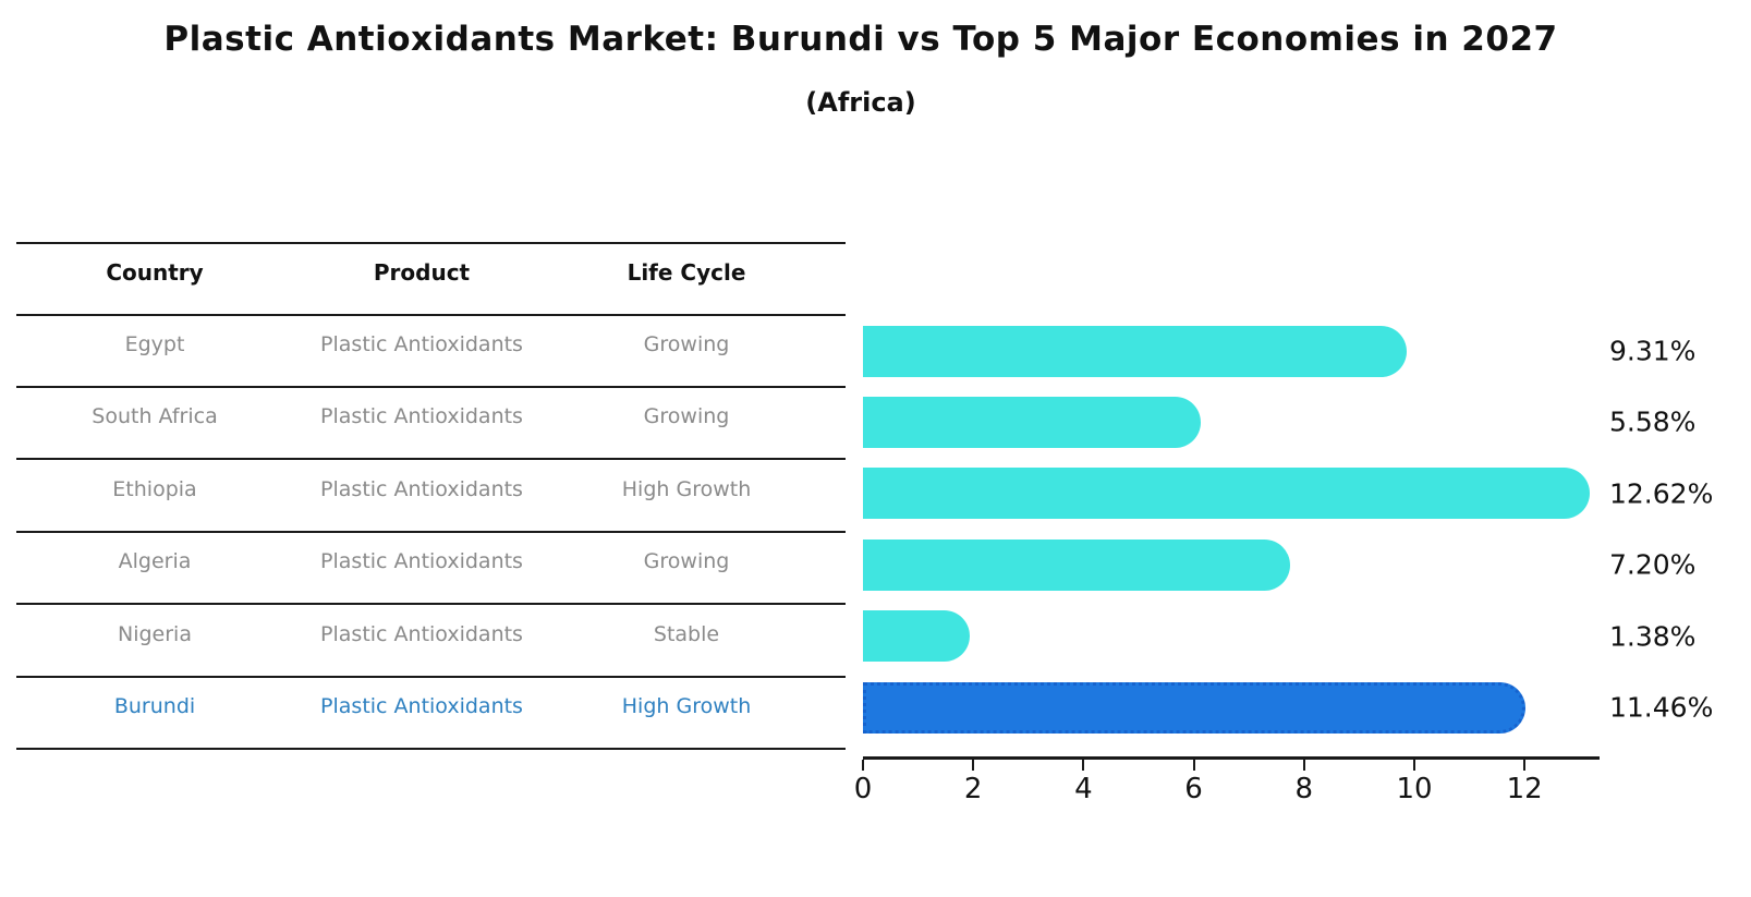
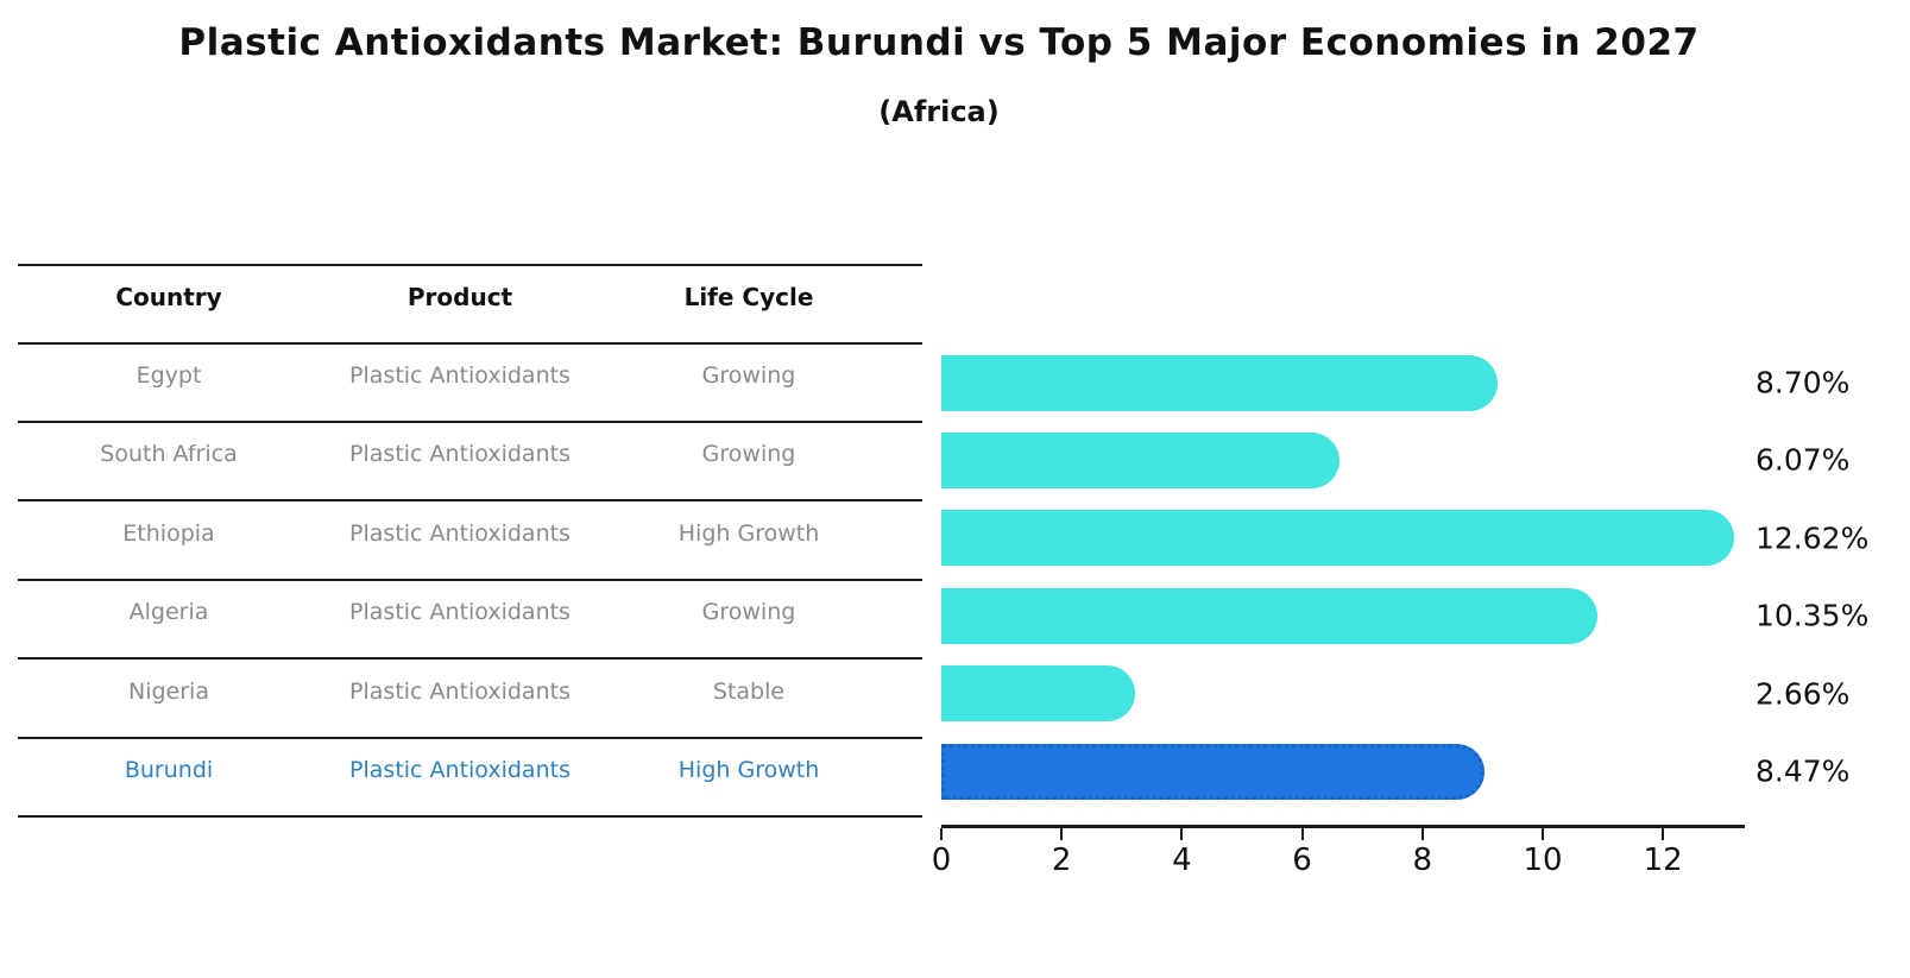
Egypt: 9.31% -> 8.70%
South Africa: 5.58% -> 6.07%
Algeria: 7.20% -> 10.35%
Nigeria: 1.38% -> 2.66%
Burundi: 11.46% -> 8.47%
